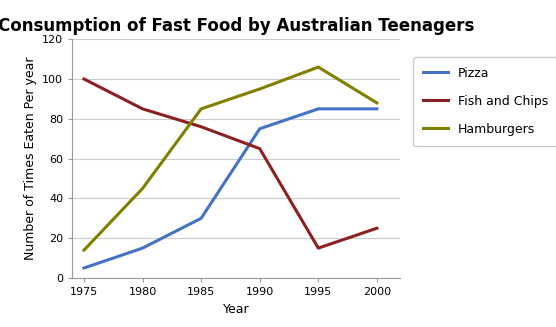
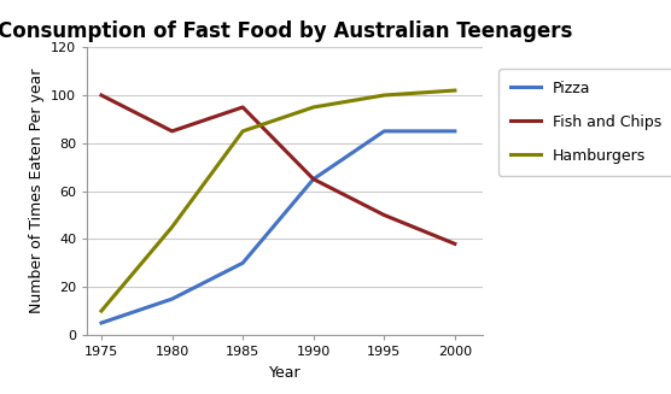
Hamburgers/1975: 14 -> 10
Fish and Chips/1985: 76 -> 95
Pizza/1990: 75 -> 65
Fish and Chips/1995: 15 -> 50
Hamburgers/1995: 106 -> 100
Fish and Chips/2000: 25 -> 38
Hamburgers/2000: 88 -> 102
